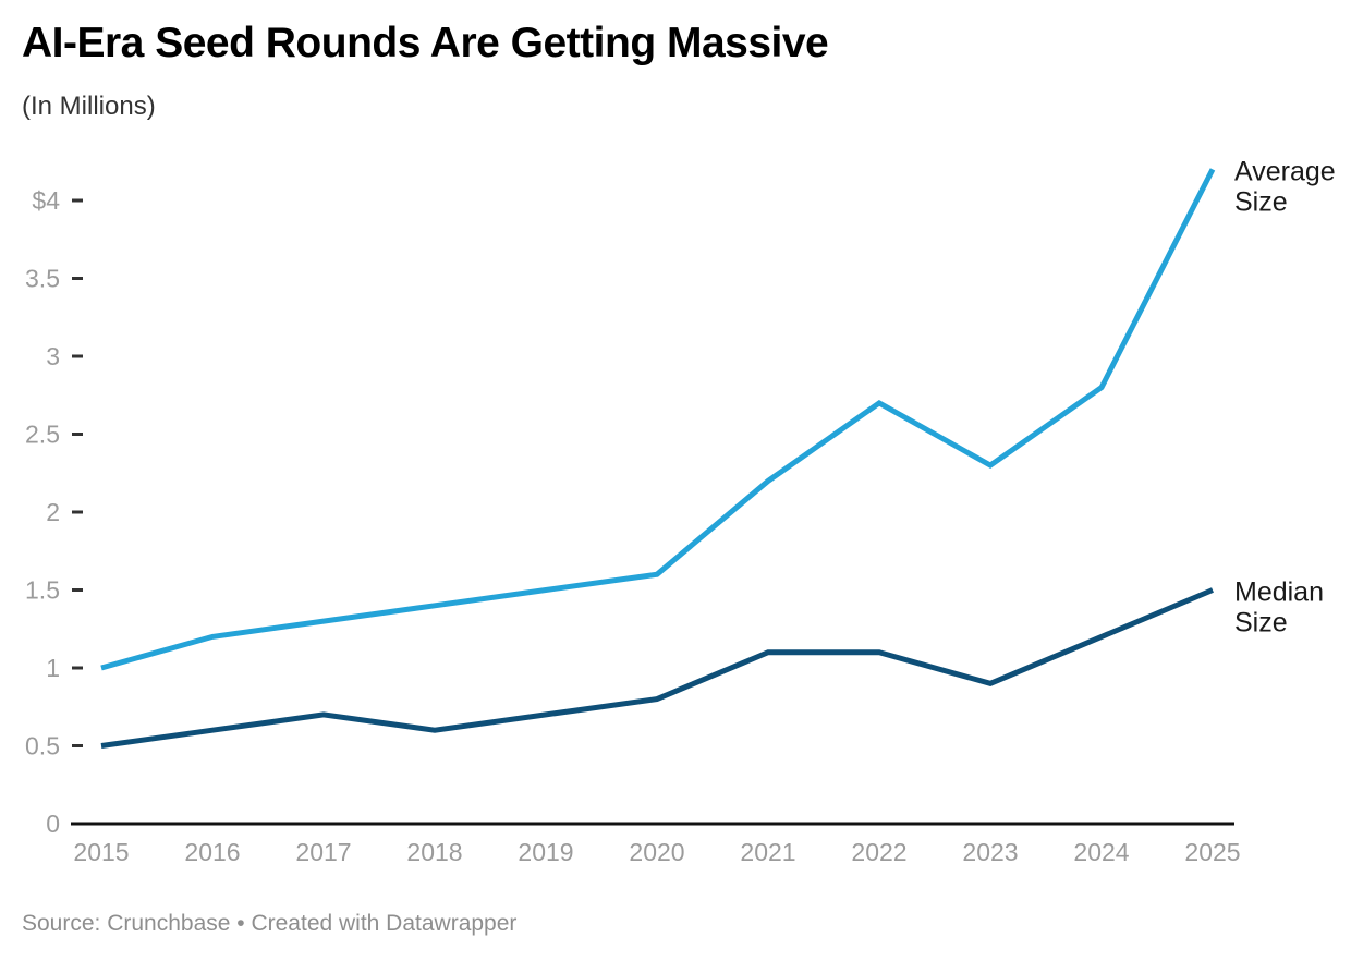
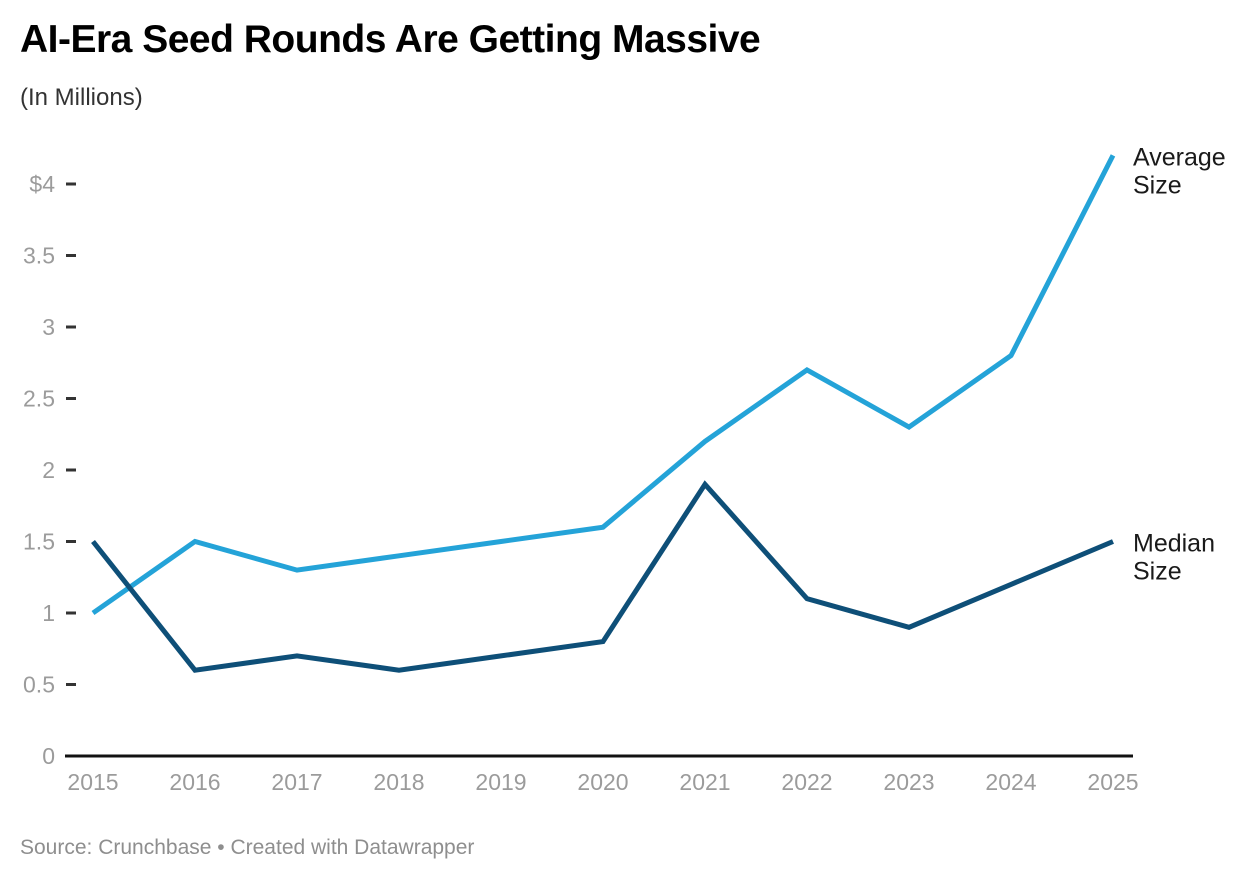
Median Size/2015: $0.5 -> $1.5
Average Size/2016: $1.2 -> $1.5
Median Size/2021: $1.1 -> $1.9
